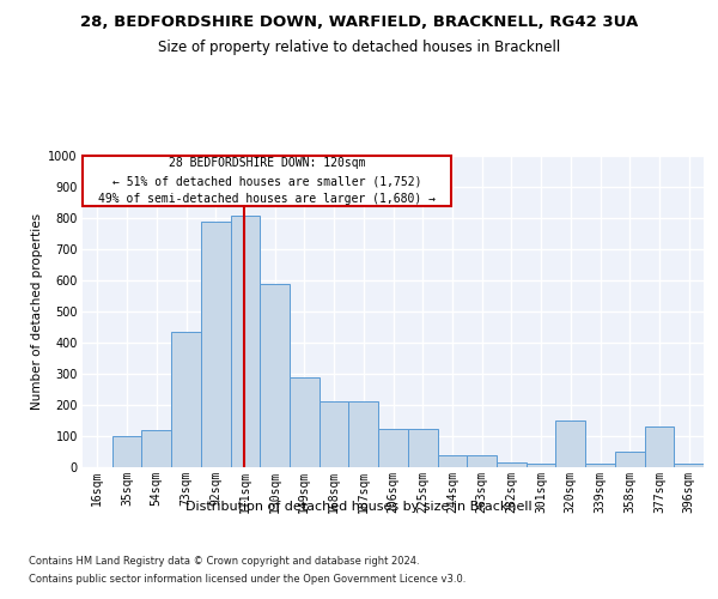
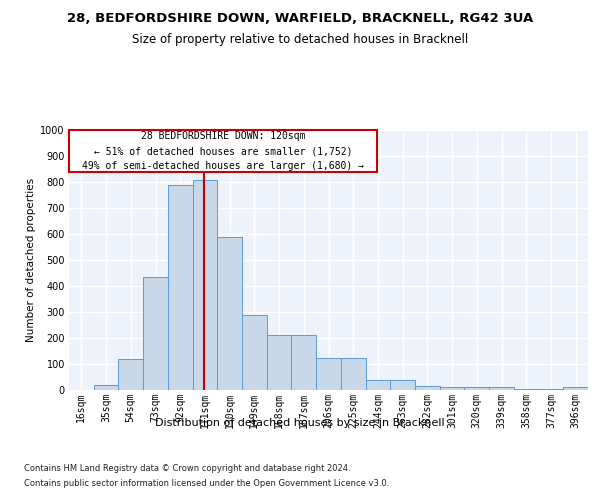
35sqm: 100 -> 20
320sqm: 150 -> 10
358sqm: 50 -> 5
377sqm: 130 -> 5
